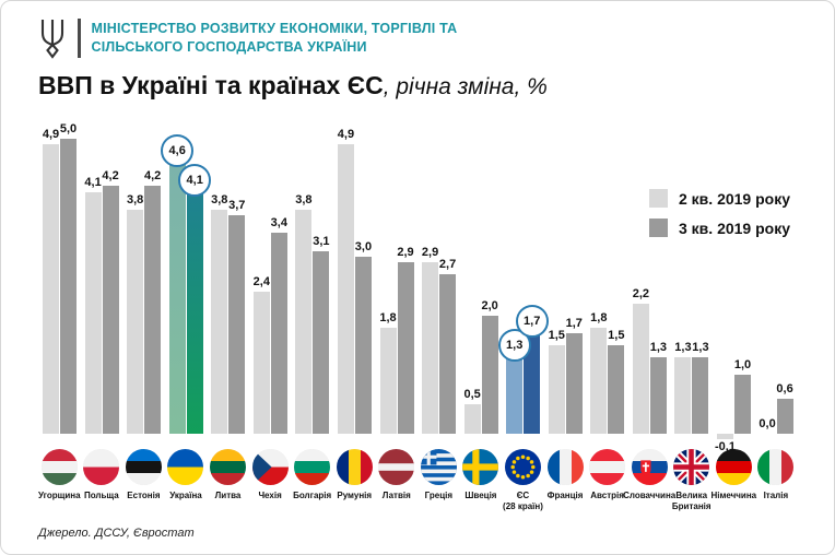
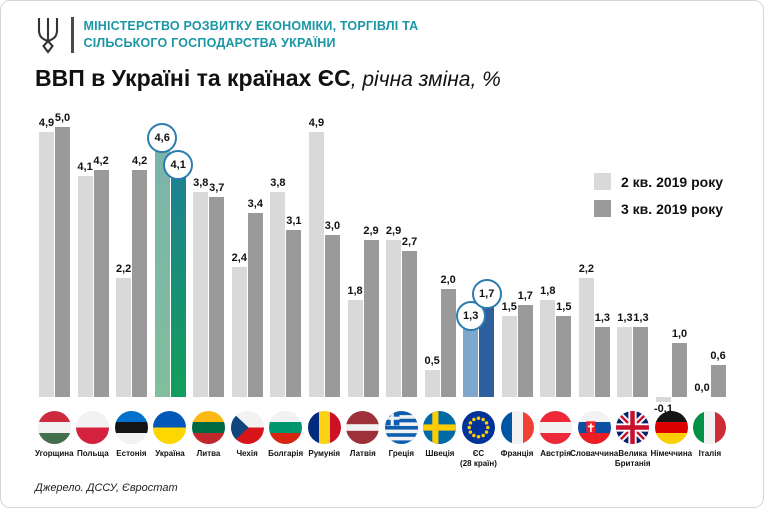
2 кв. 2019 року/Естонія: 3,8 -> 2,2
